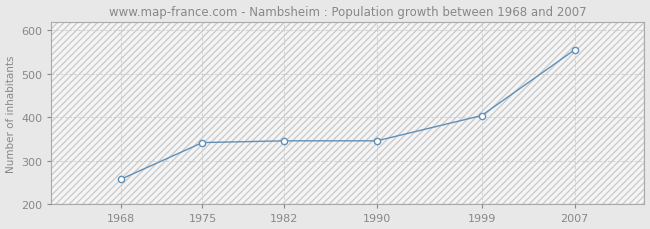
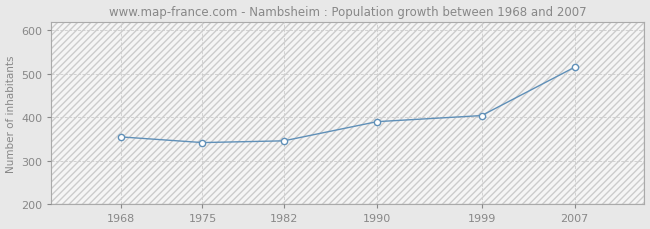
1968: 258 -> 355
1990: 346 -> 390
2007: 555 -> 515
